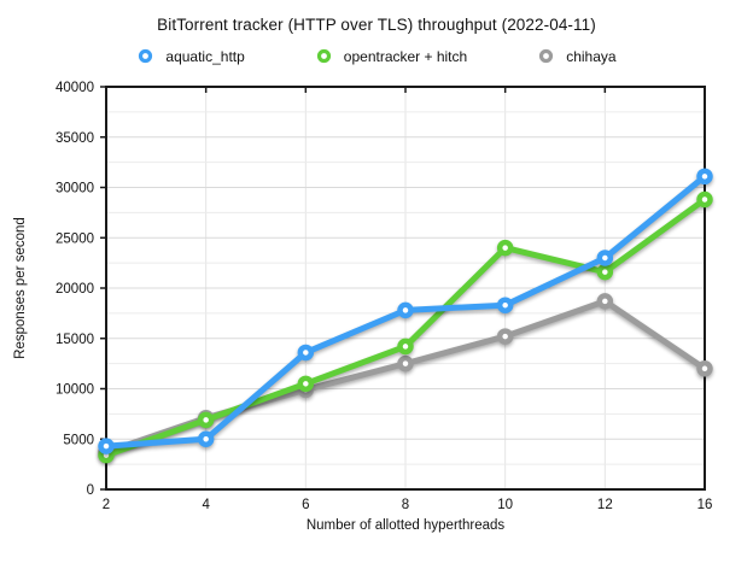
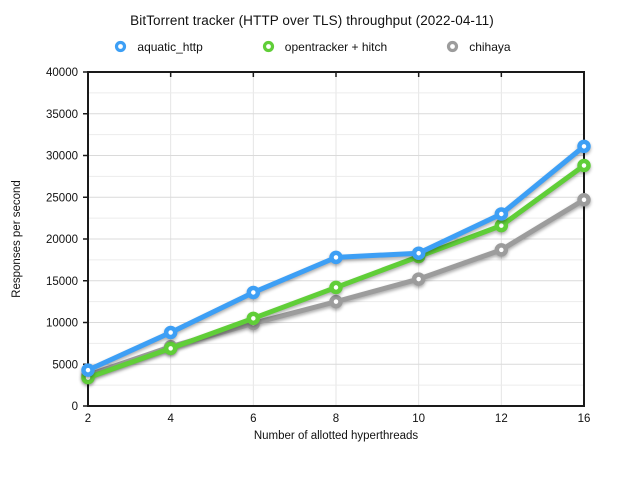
aquatic_http/4: 5000 -> 9000
opentracker + hitch/10: 24000 -> 18000
chihaya/16: 12000 -> 25000
